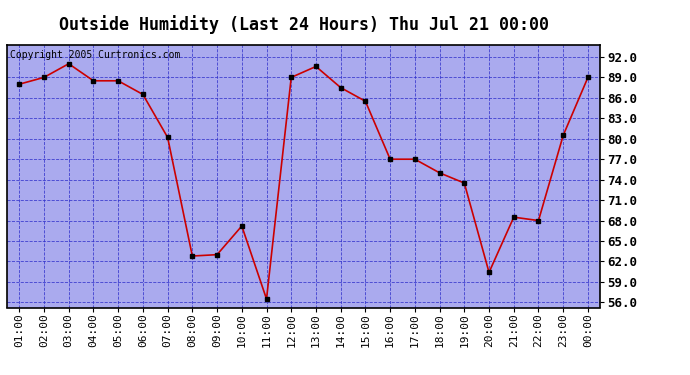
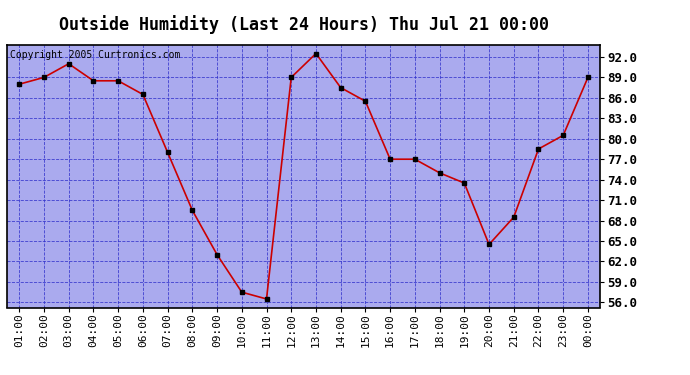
07:00: 80.2 -> 78.0
08:00: 62.8 -> 69.5
10:00: 67.2 -> 57.5
13:00: 90.6 -> 92.5
20:00: 60.4 -> 64.5
22:00: 68.0 -> 78.5
